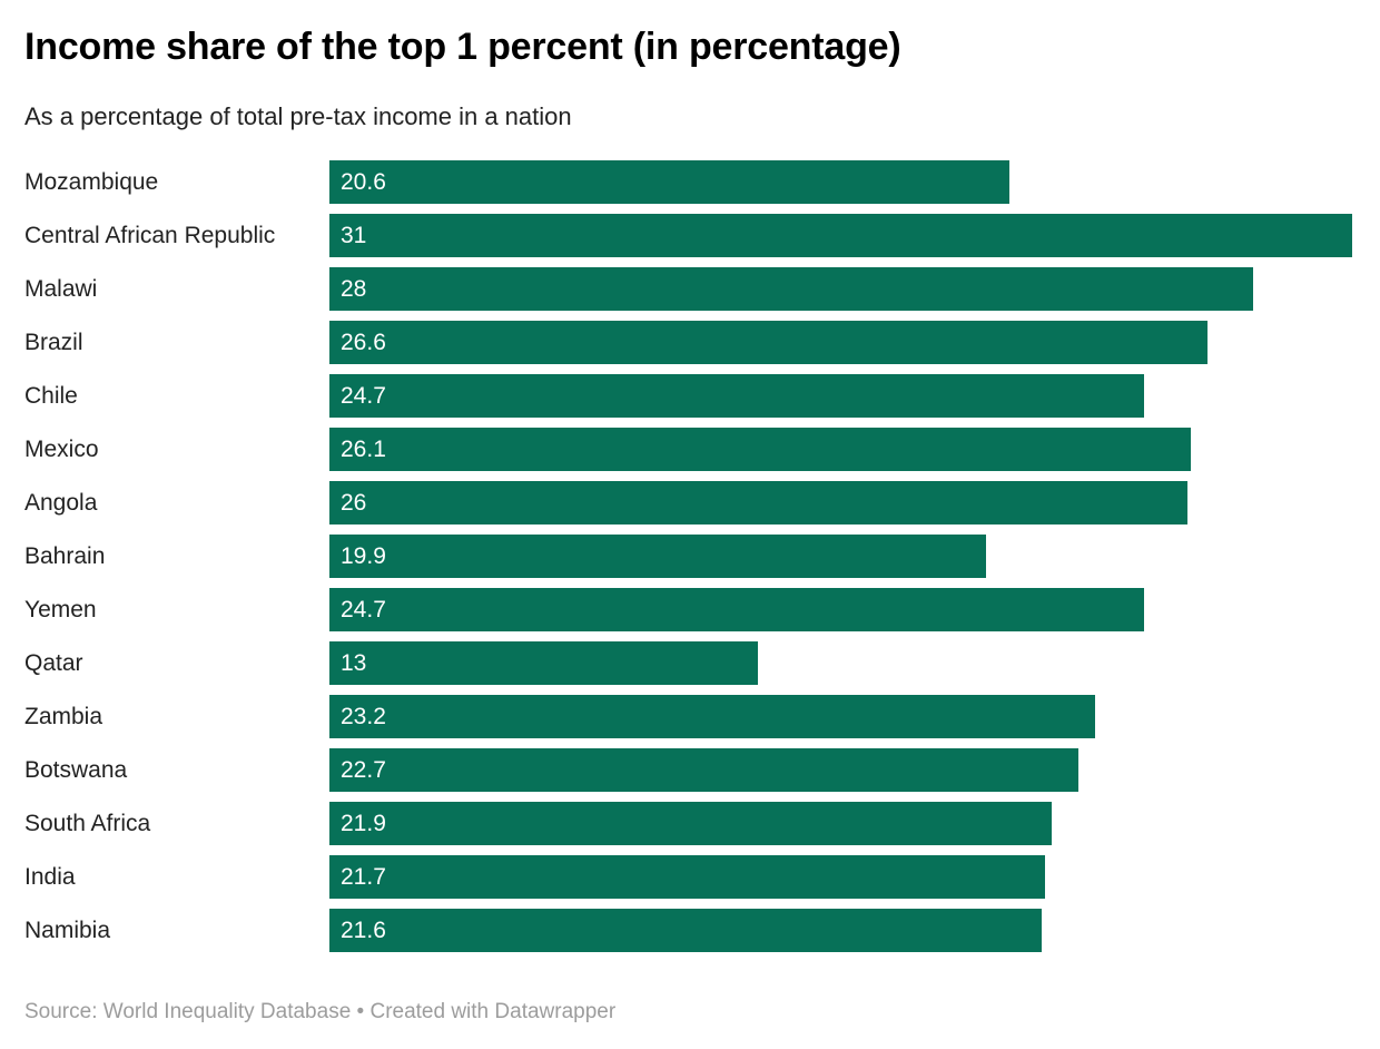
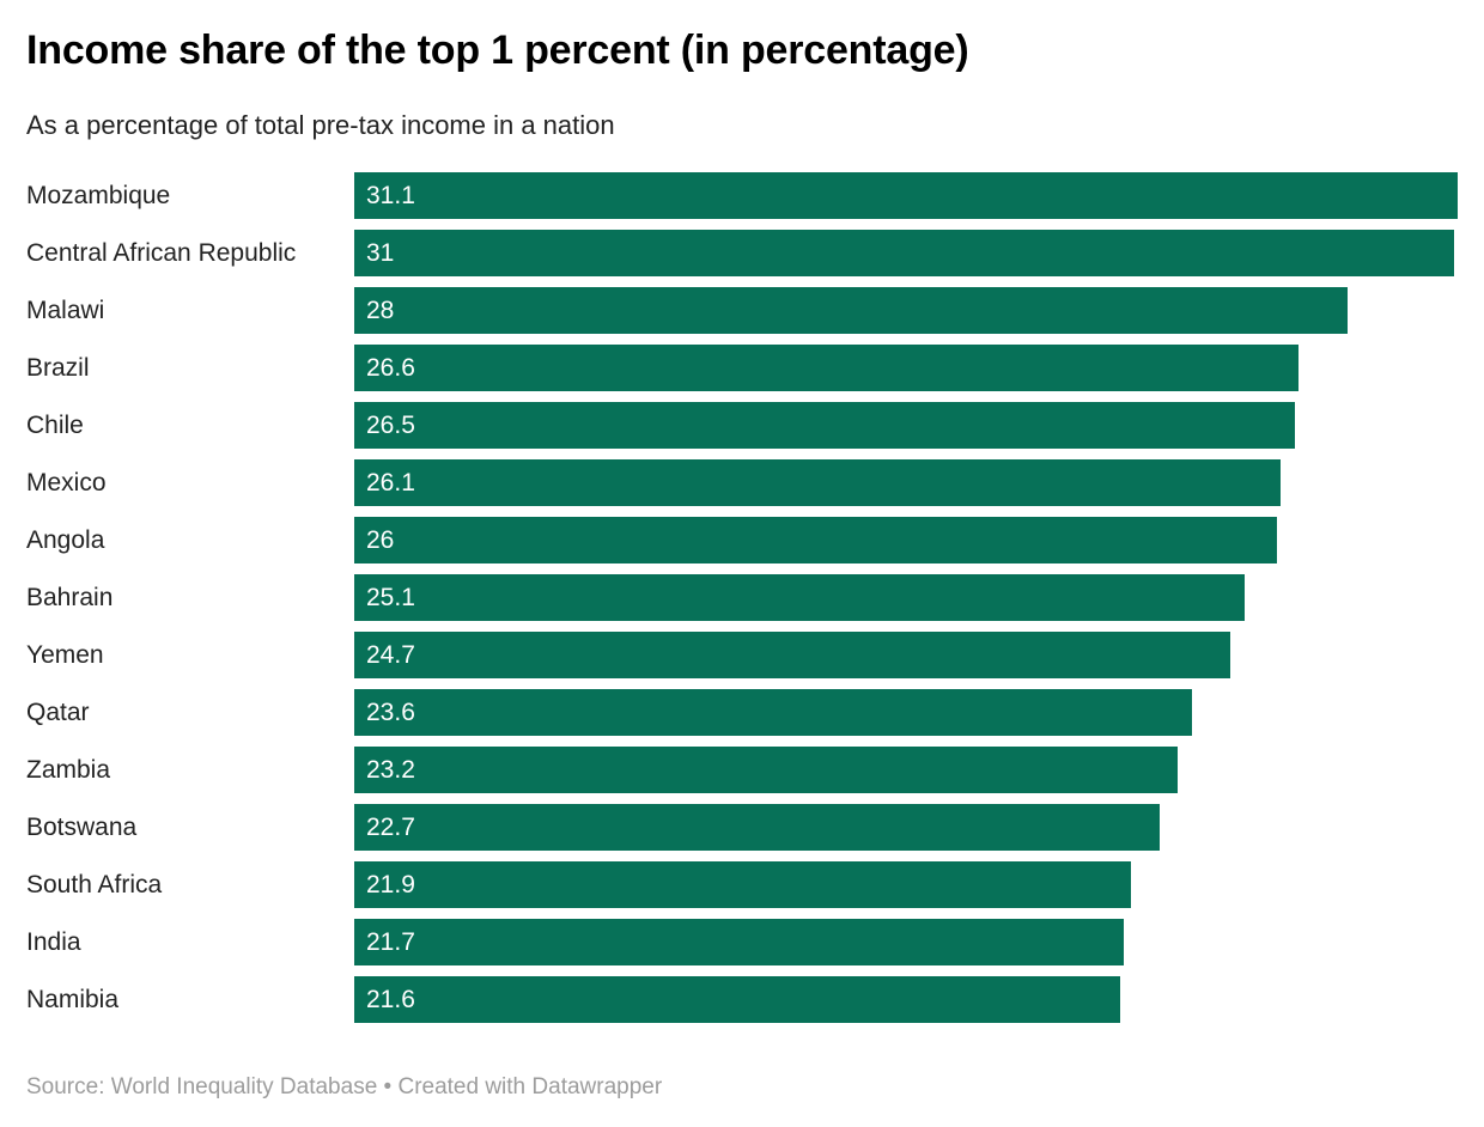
Mozambique: 20.6 -> 31.1
Chile: 24.7 -> 26.5
Bahrain: 19.9 -> 25.1
Qatar: 13 -> 23.6
